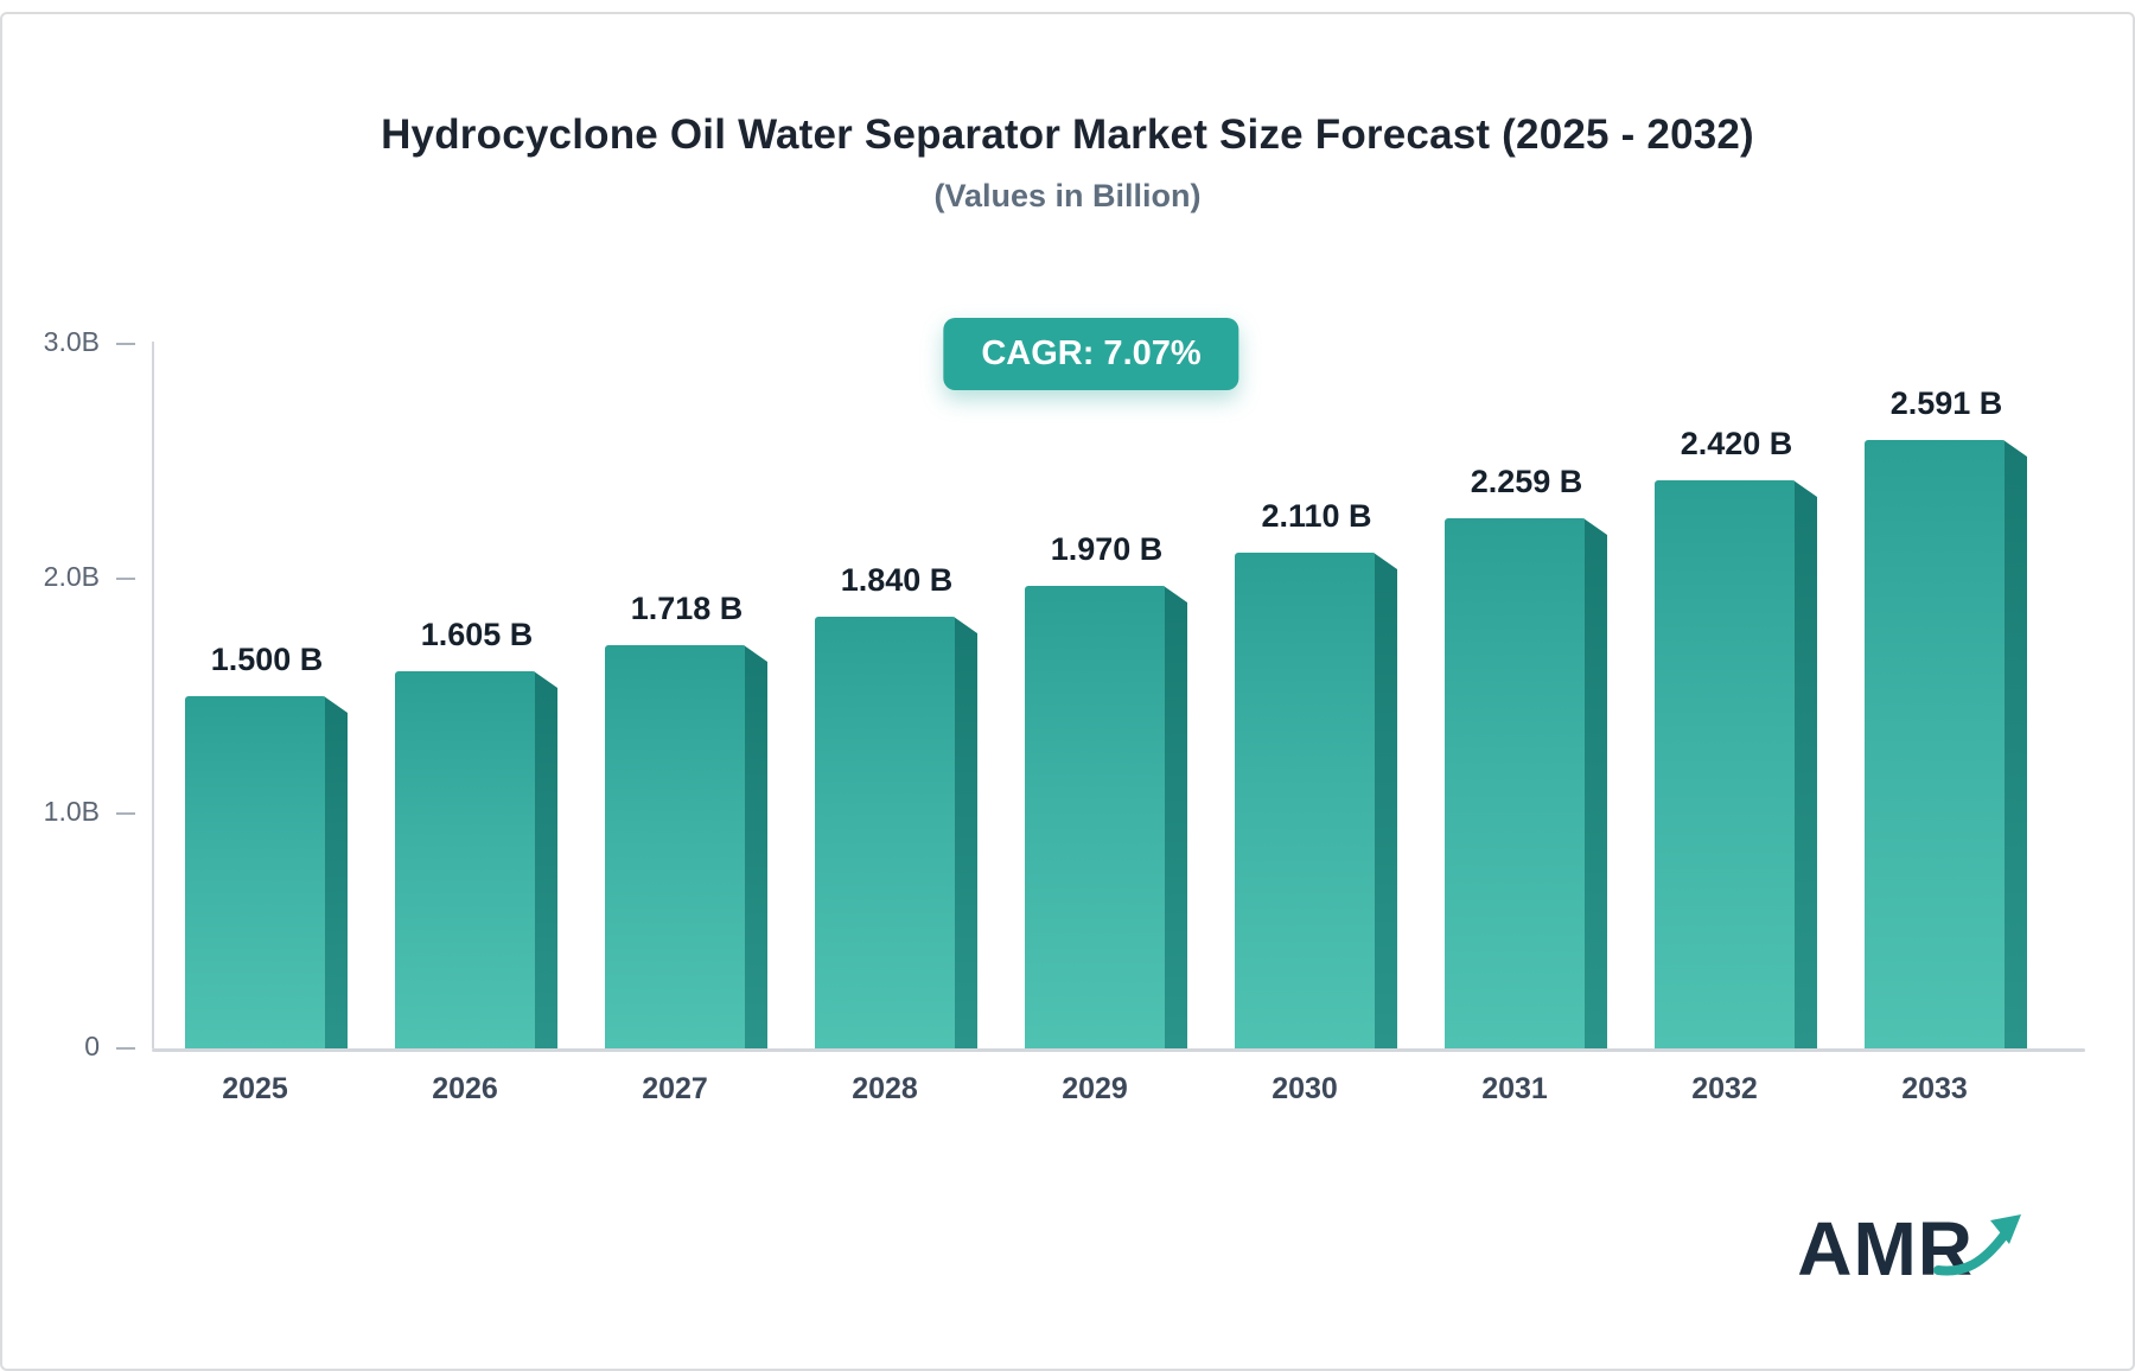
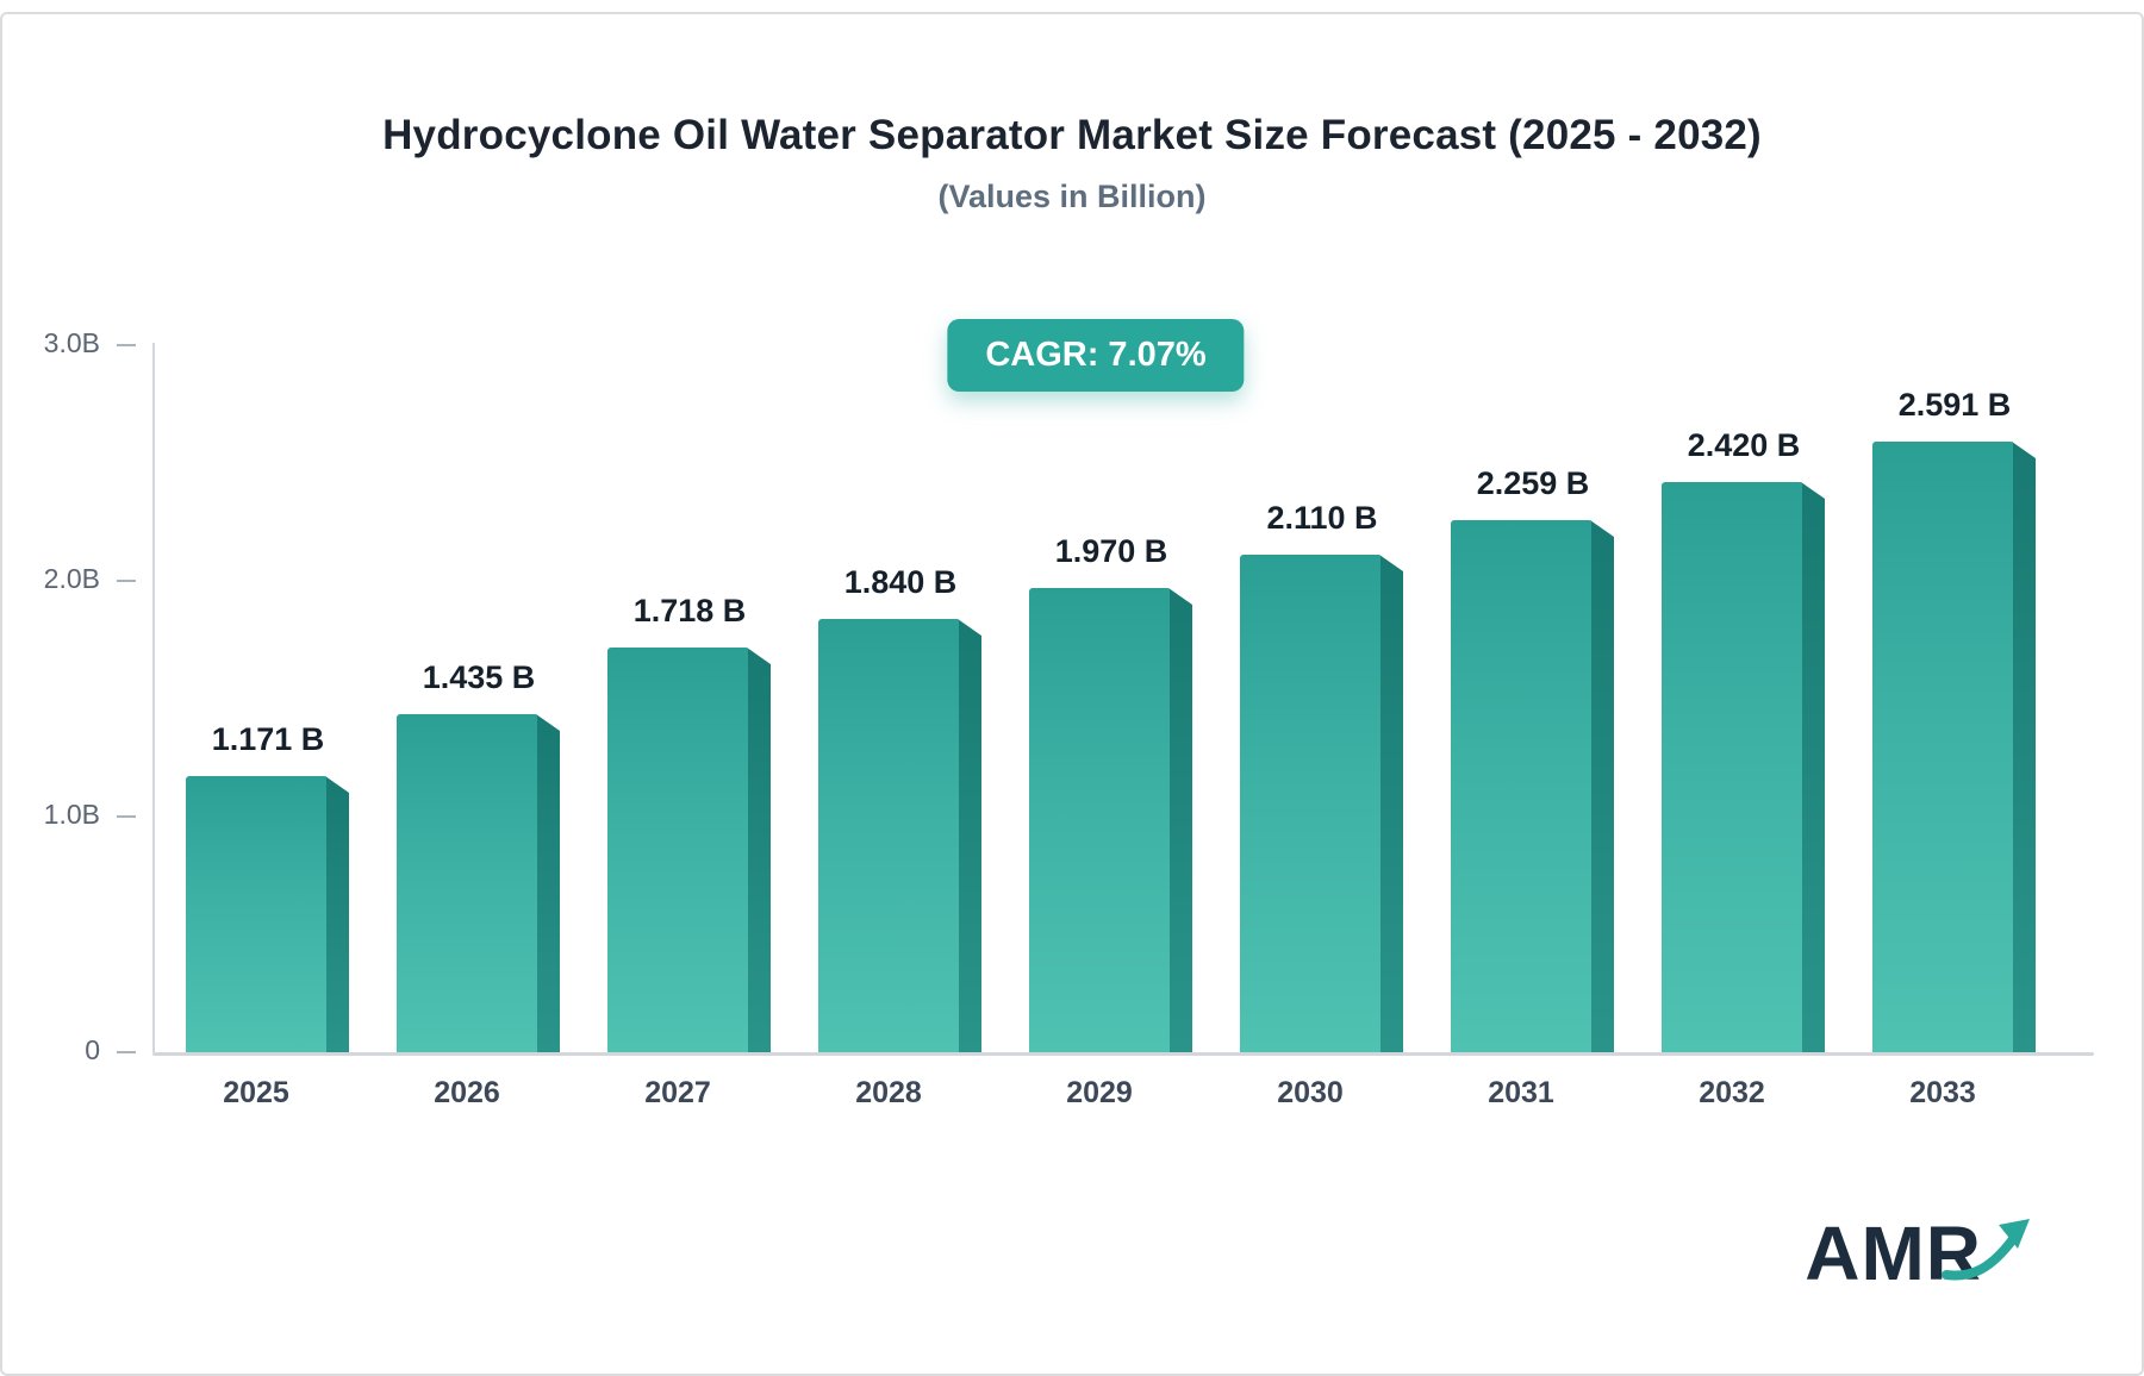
2025: 1.500 -> 1.171
2026: 1.605 -> 1.435
